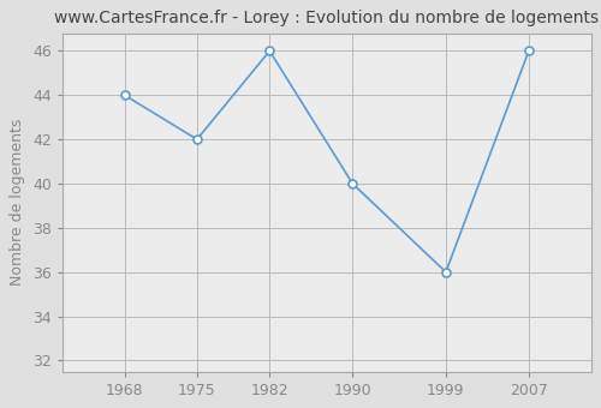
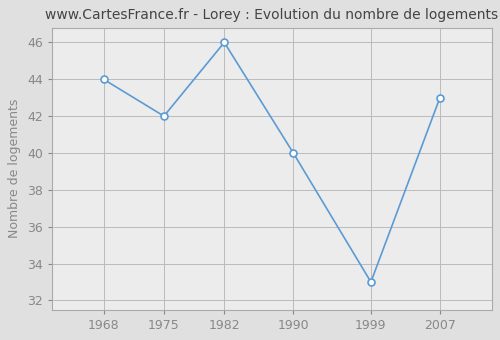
1999: 36 -> 33
2007: 46 -> 43
